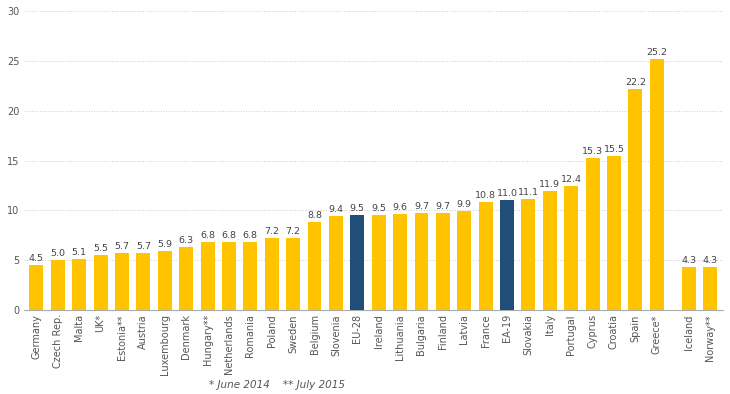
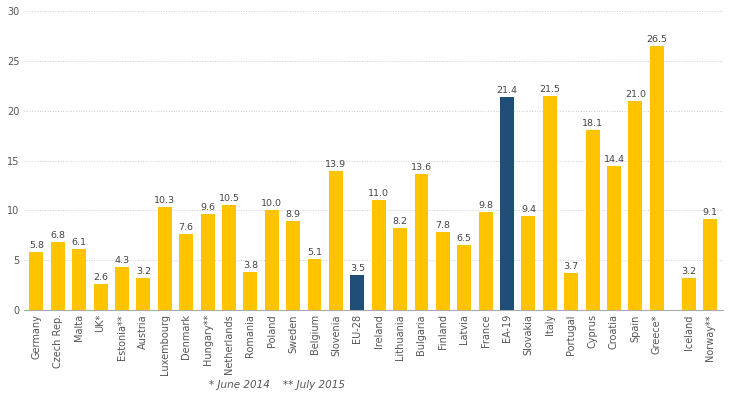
Germany: 4.5 -> 5.8
Czech Rep.: 5.0 -> 6.8
Malta: 5.1 -> 6.1
UK*: 5.5 -> 2.6
Estonia**: 5.7 -> 4.3
Austria: 5.7 -> 3.2
Luxembourg: 5.9 -> 10.3
Denmark: 6.3 -> 7.6
Hungary**: 6.8 -> 9.6
Netherlands: 6.8 -> 10.5
Romania: 6.8 -> 3.8
Poland: 7.2 -> 10.0
Sweden: 7.2 -> 8.9
Belgium: 8.8 -> 5.1
Slovenia: 9.4 -> 13.9
EU-28: 9.5 -> 3.5
Ireland: 9.5 -> 11.0
Lithuania: 9.6 -> 8.2
Bulgaria: 9.7 -> 13.6
Finland: 9.7 -> 7.8
Latvia: 9.9 -> 6.5
France: 10.8 -> 9.8
EA-19: 11.0 -> 21.4
Slovakia: 11.1 -> 9.4
Italy: 11.9 -> 21.5
Portugal: 12.4 -> 3.7
Cyprus: 15.3 -> 18.1
Croatia: 15.5 -> 14.4
Spain: 22.2 -> 21.0
Greece*: 25.2 -> 26.5
Iceland: 4.3 -> 3.2
Norway**: 4.3 -> 9.1
